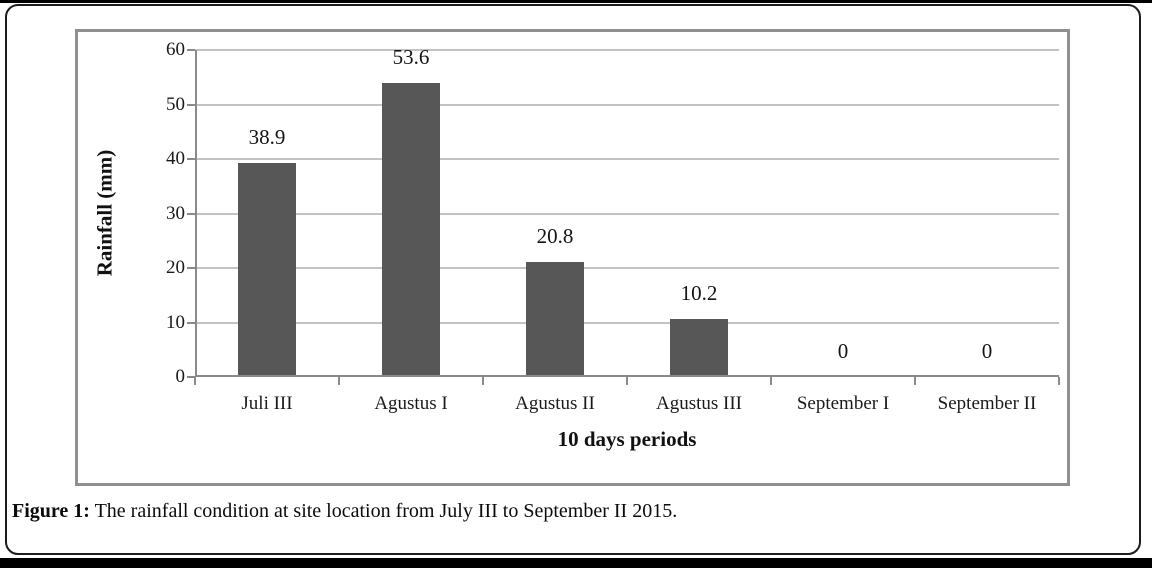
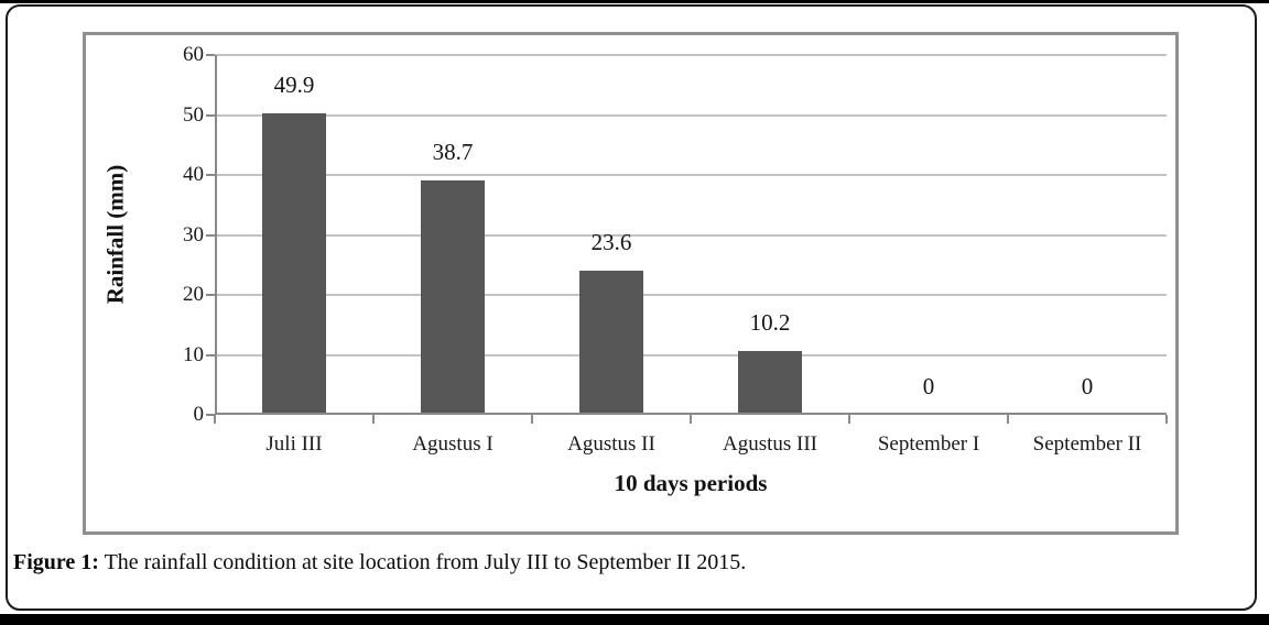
Juli III: 38.9 -> 49.9
Agustus I: 53.6 -> 38.7
Agustus II: 20.8 -> 23.6
